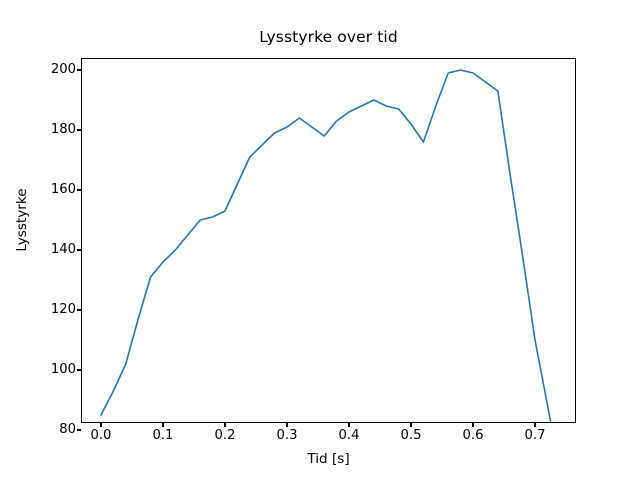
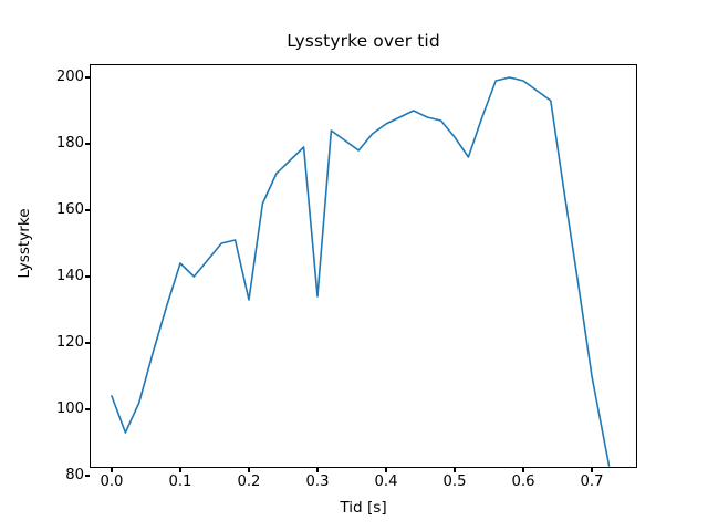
0.0: 85 -> 104
0.1: 136 -> 144
0.2: 153 -> 133
0.3: 181 -> 134
